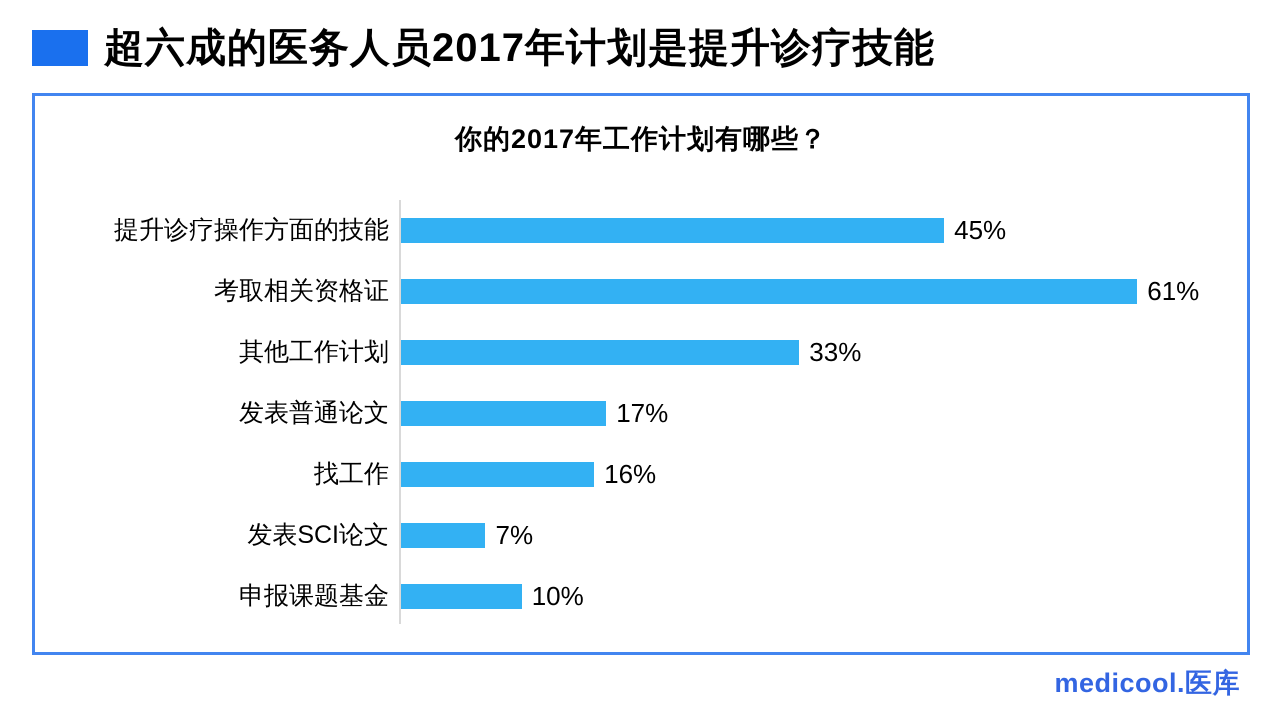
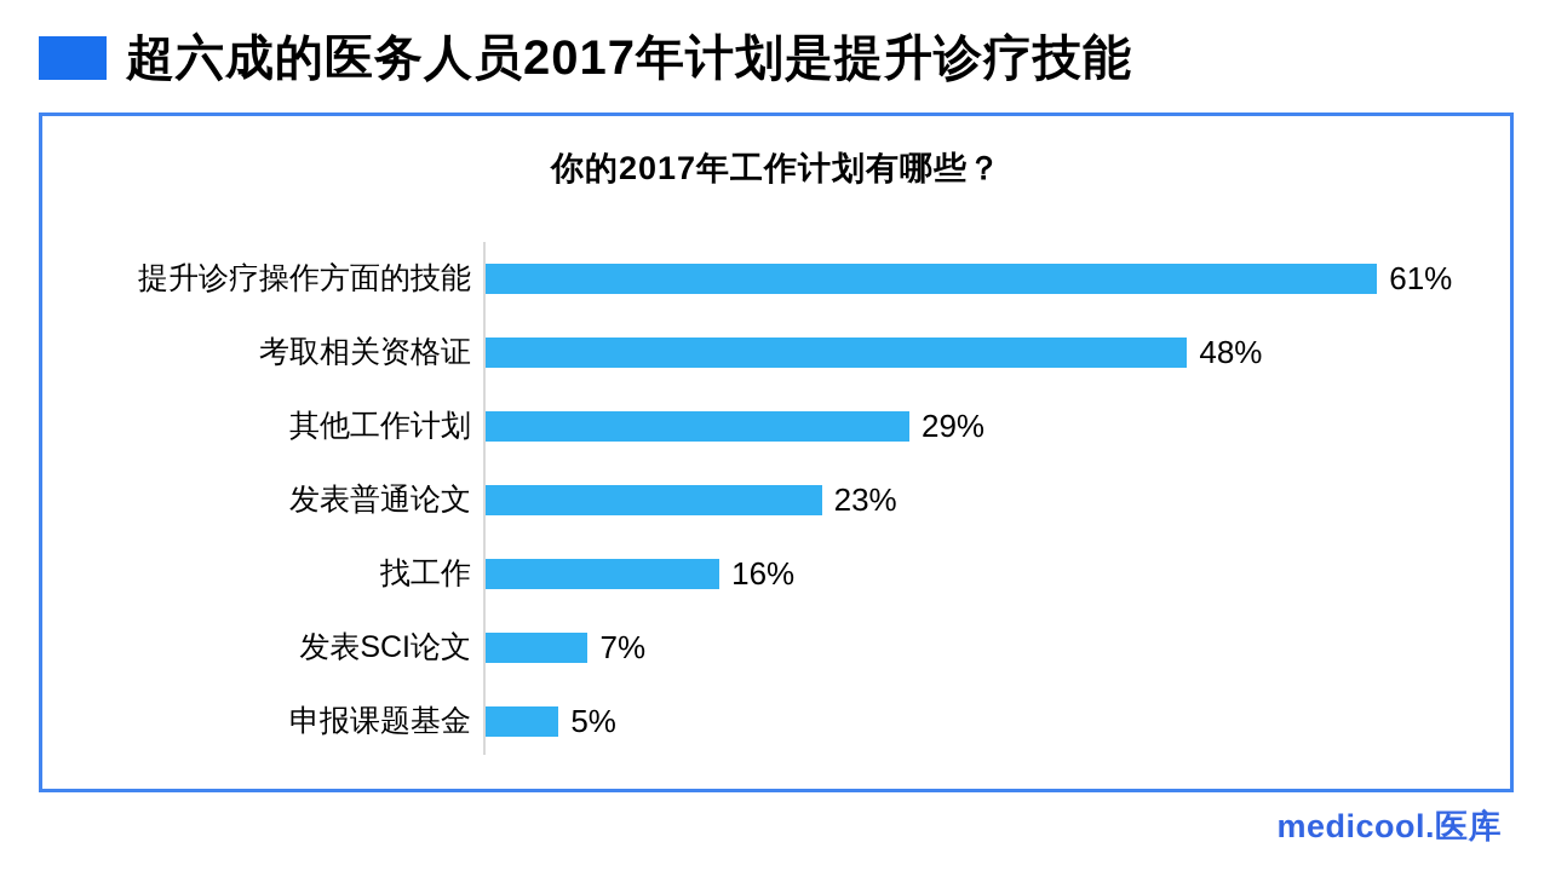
提升诊疗操作方面的技能: 45% -> 61%
考取相关资格证: 61% -> 48%
其他工作计划: 33% -> 29%
发表普通论文: 17% -> 23%
申报课题基金: 10% -> 5%
